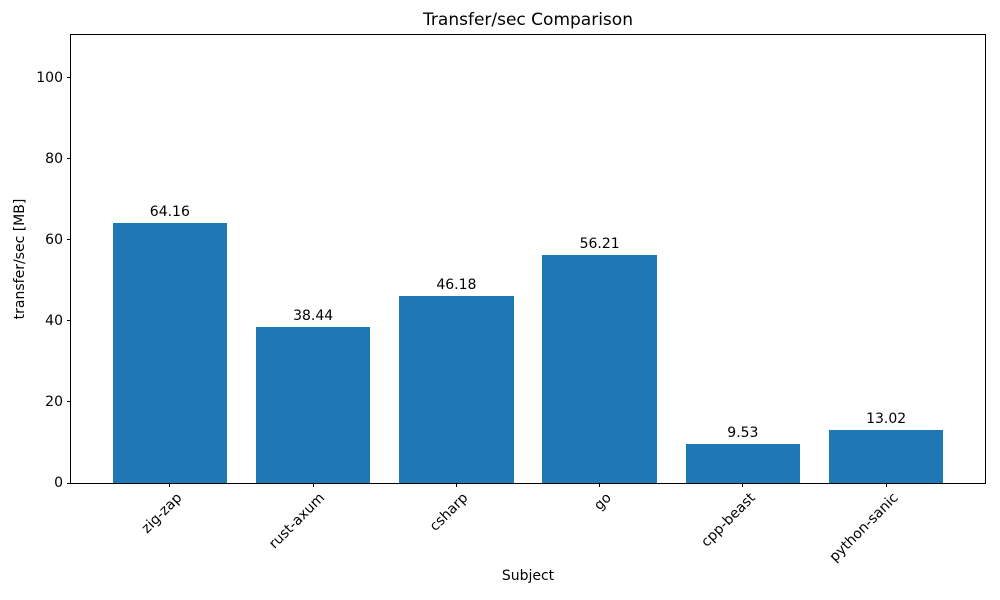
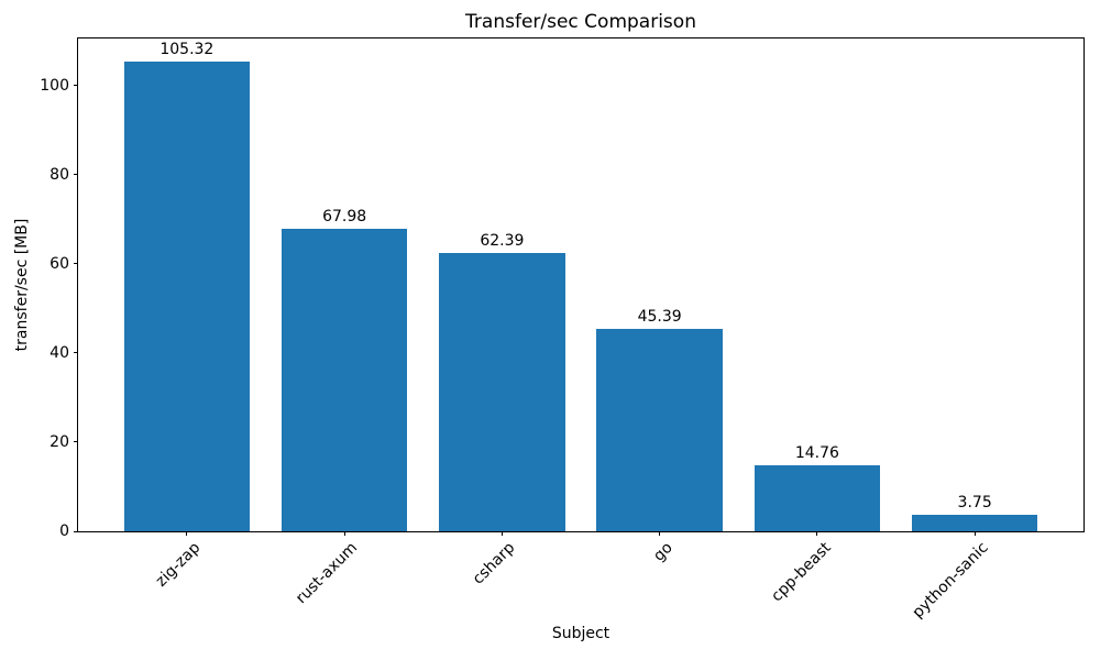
zig-zap: 64.16 -> 105.32
rust-axum: 38.44 -> 67.98
csharp: 46.18 -> 62.39
go: 56.21 -> 45.39
cpp-beast: 9.53 -> 14.76
python-sanic: 13.02 -> 3.75
